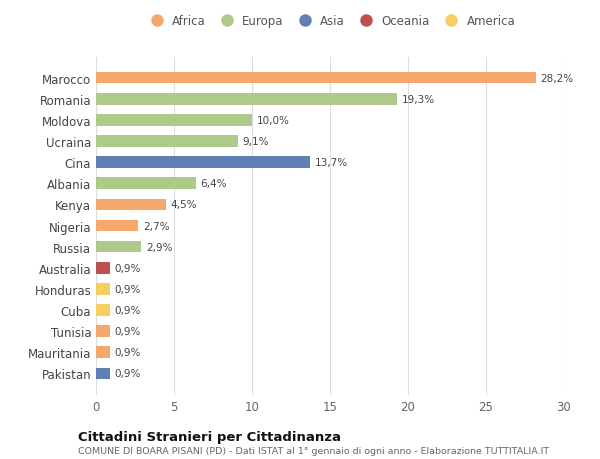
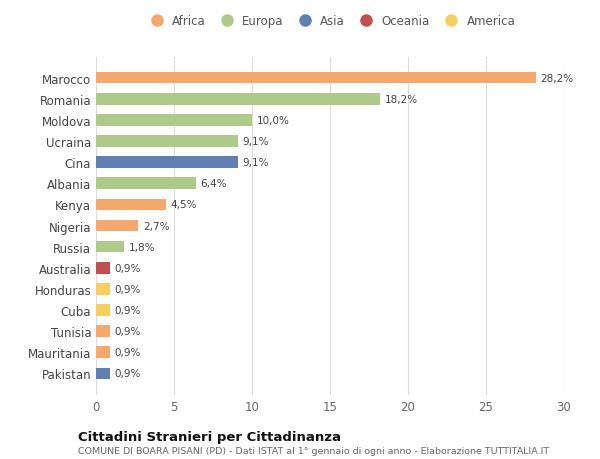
Romania: 19,3% -> 18,2%
Cina: 13,7% -> 9,1%
Russia: 2,9% -> 1,8%
